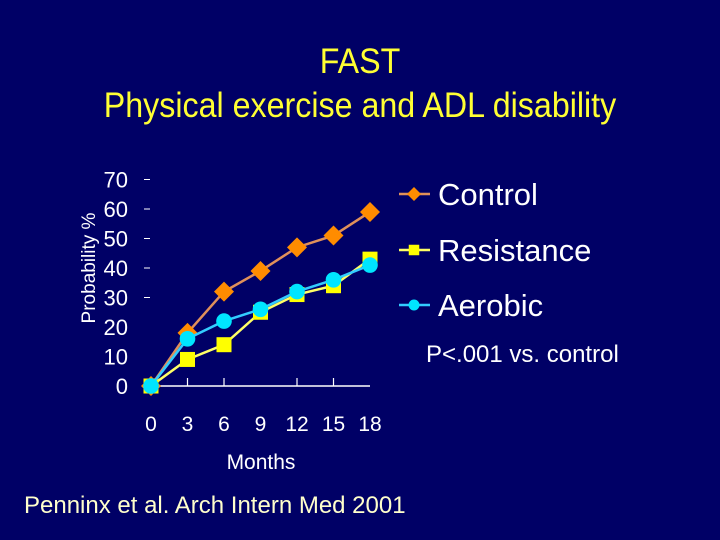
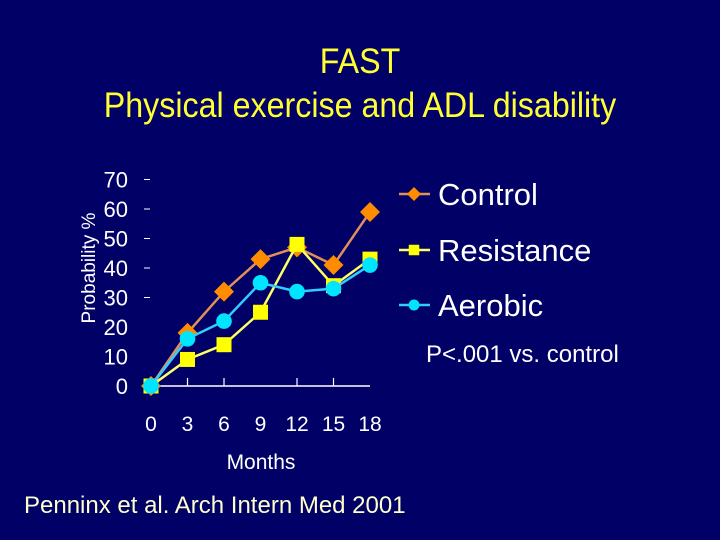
Control/9: 39 -> 43
Aerobic/9: 26 -> 35
Resistance/12: 31 -> 48
Control/15: 51 -> 41
Aerobic/15: 36 -> 33
